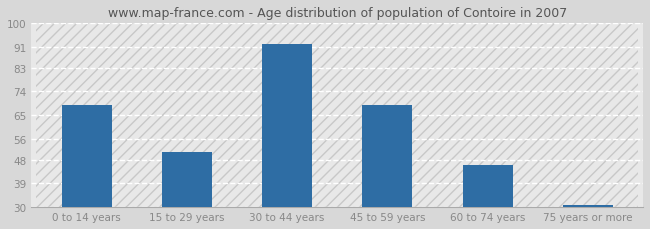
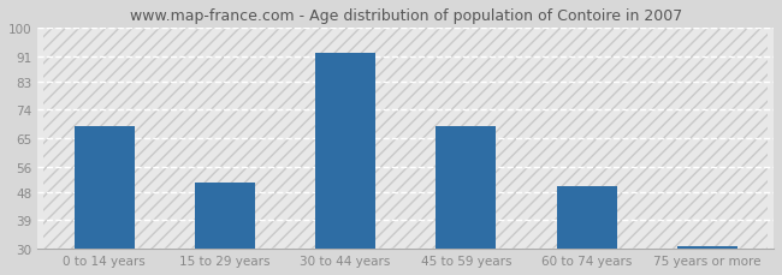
60 to 74 years: 46 -> 50
